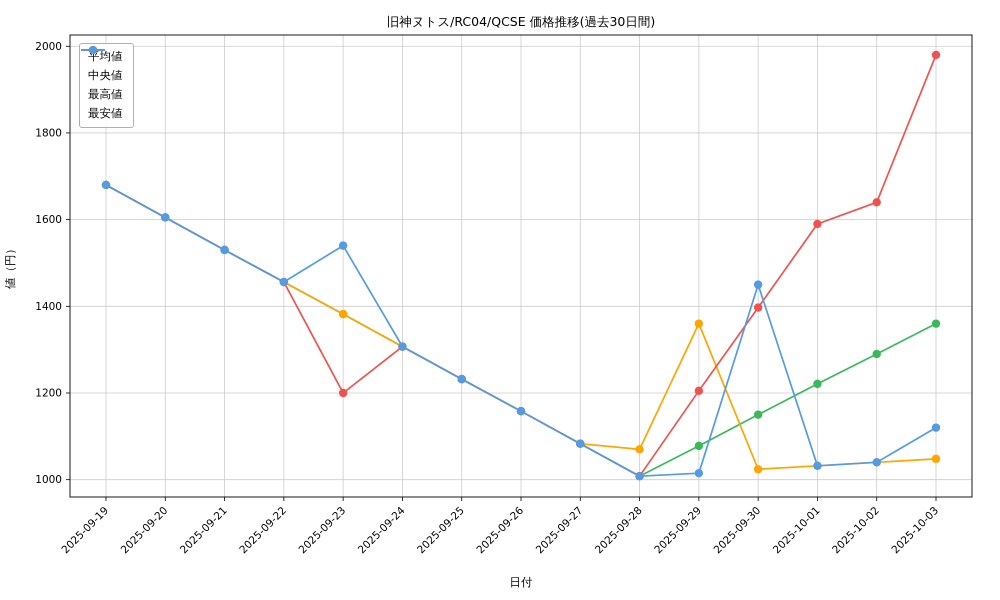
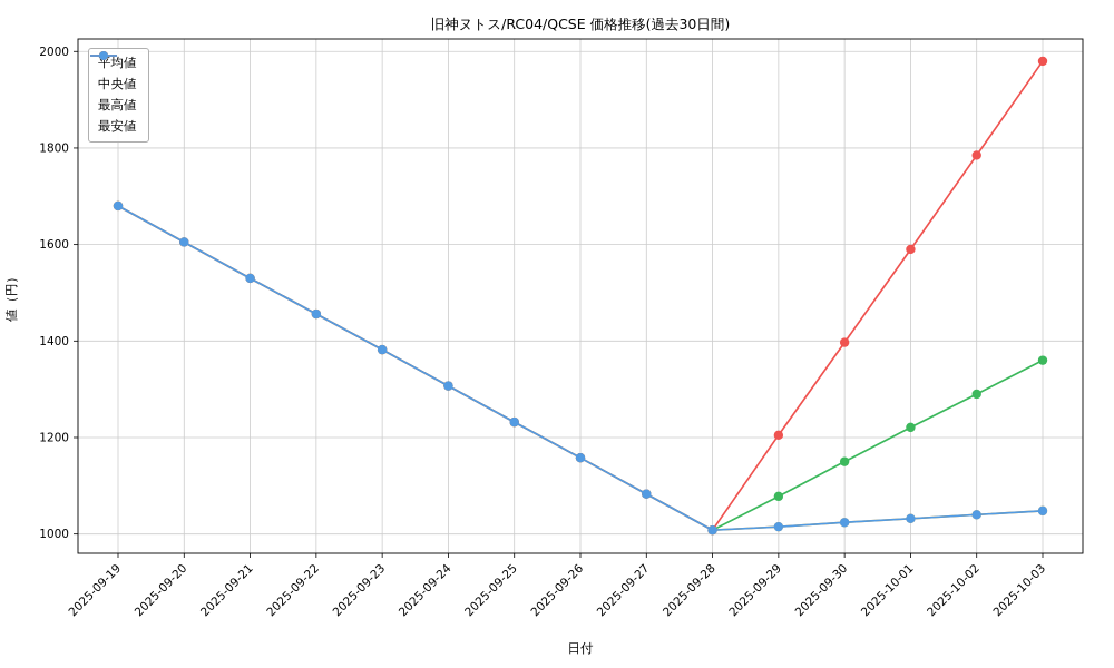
最高値/2025-09-23: 1200 -> 1380
最安値/2025-09-23: 1540 -> 1380
中央値/2025-09-28: 1070 -> 1010
中央値/2025-09-29: 1360 -> 1020
最安値/2025-09-30: 1450 -> 1020
最高値/2025-10-02: 1640 -> 1780
最安値/2025-10-03: 1120 -> 1050
